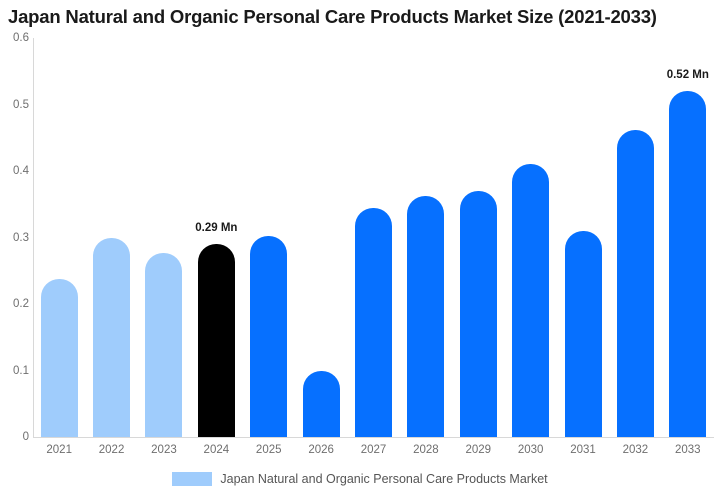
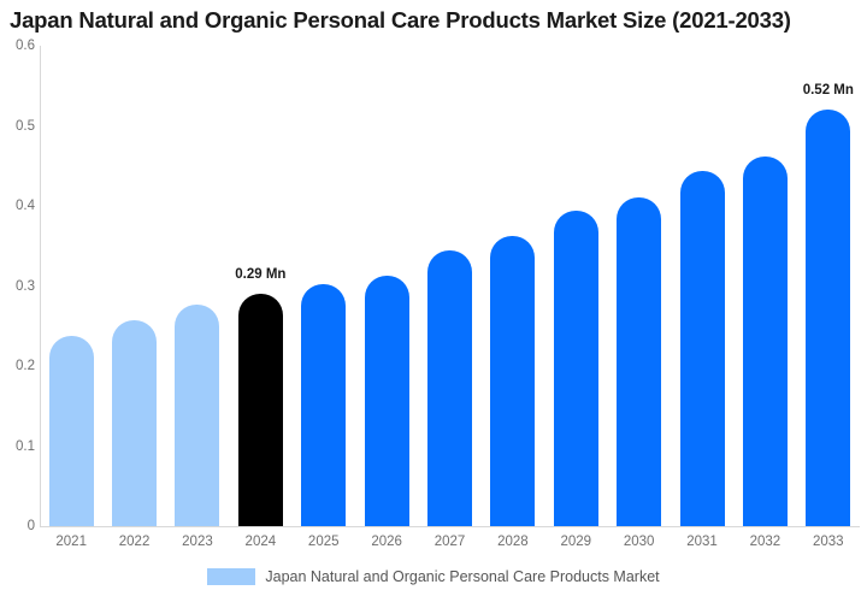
2022: 0.30 -> 0.26
2026: 0.10 -> 0.31
2029: 0.37 -> 0.39
2031: 0.31 -> 0.44
